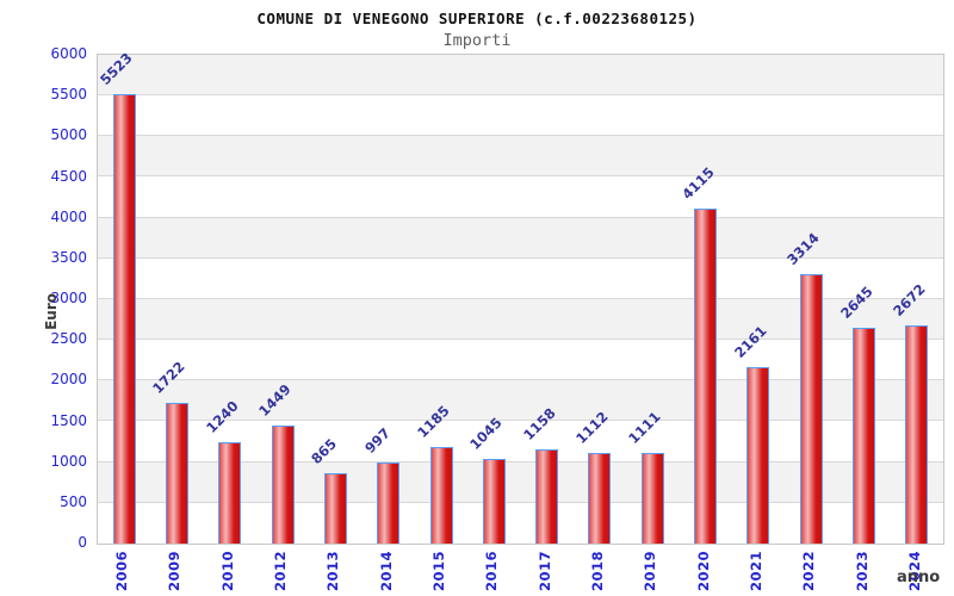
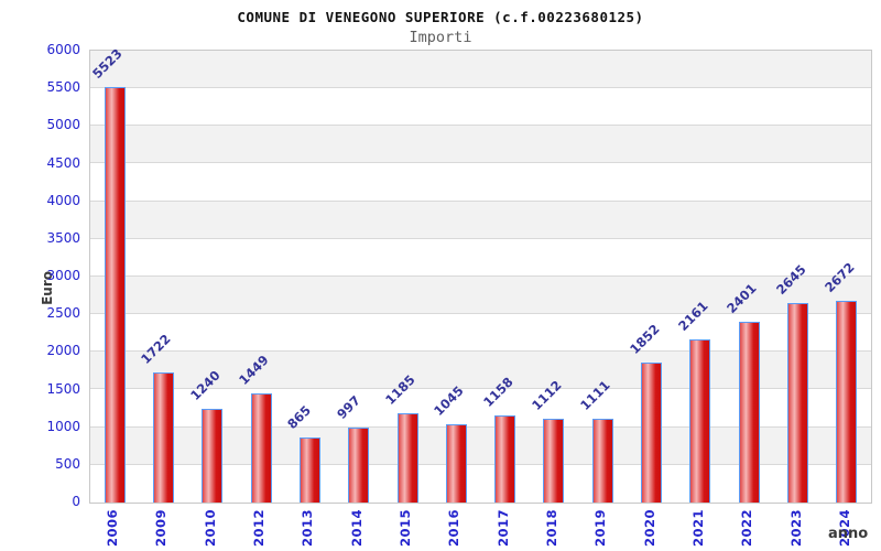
2020: 4115 -> 1852
2022: 3314 -> 2401
